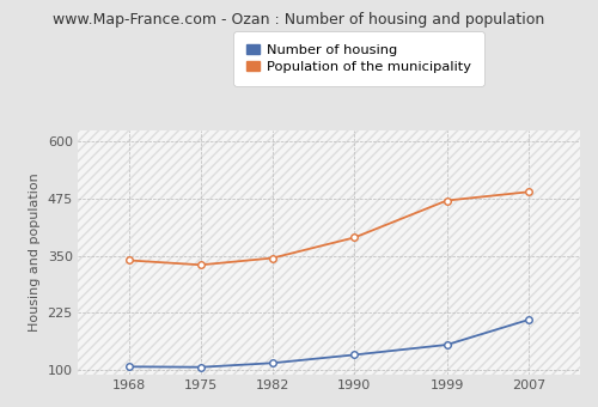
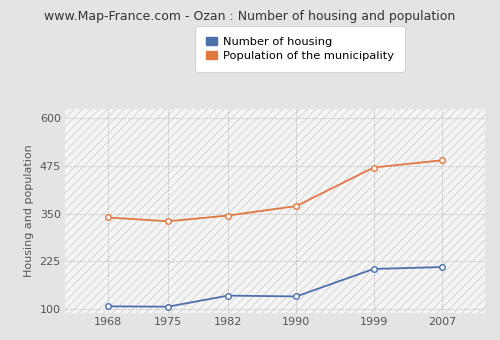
Number of housing/1982: 115 -> 135
Population of the municipality/1990: 390 -> 370
Number of housing/1999: 155 -> 205
